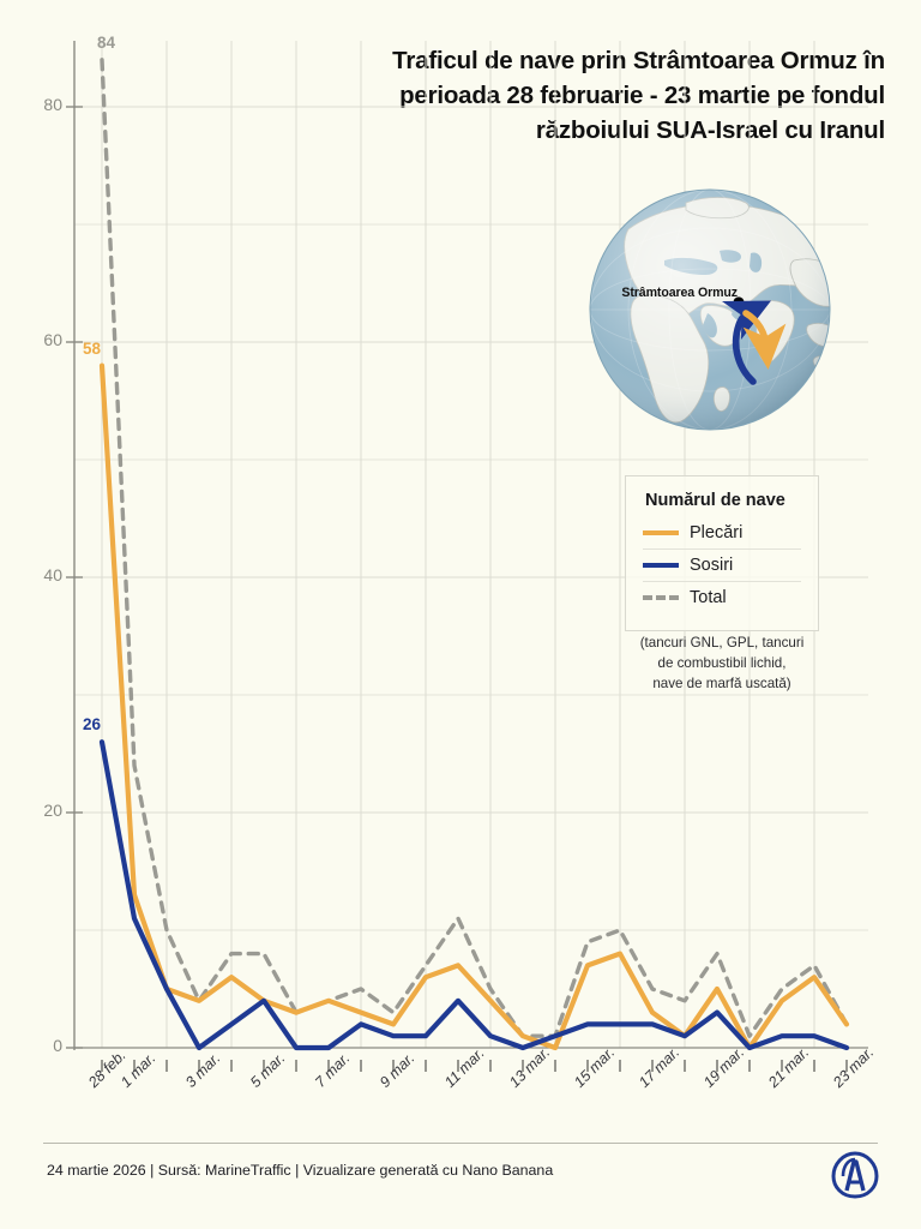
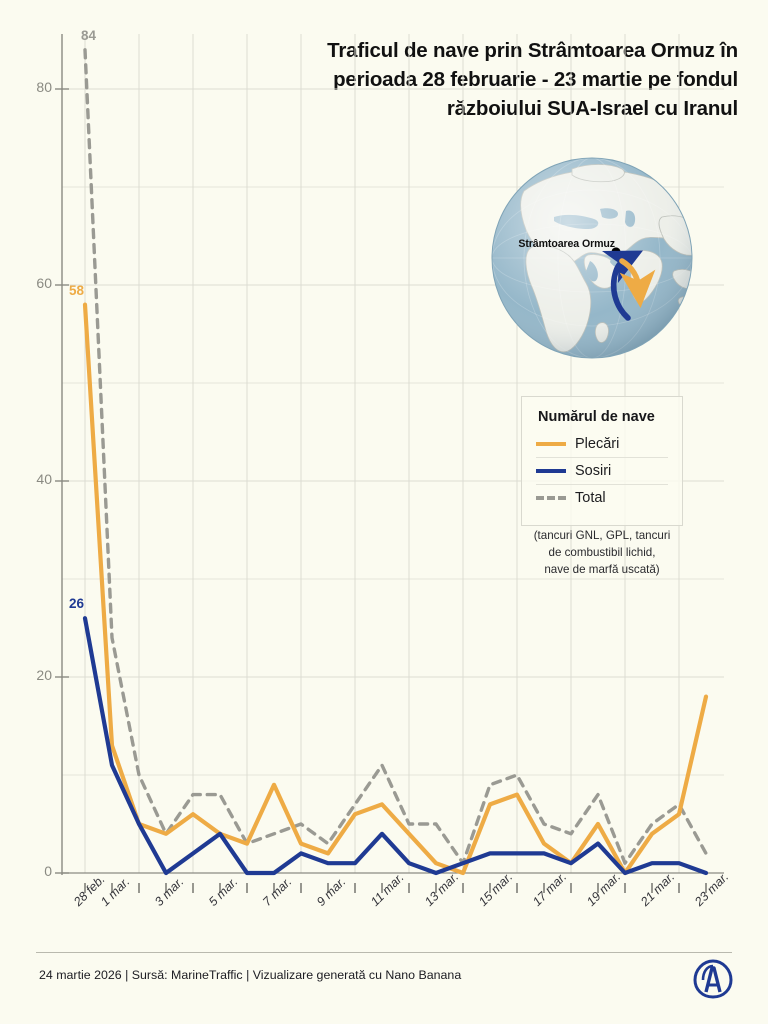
Plecări/7 mar.: 4 -> 9
Total/13 mar.: 1 -> 5
Plecări/23 mar.: 2 -> 18
